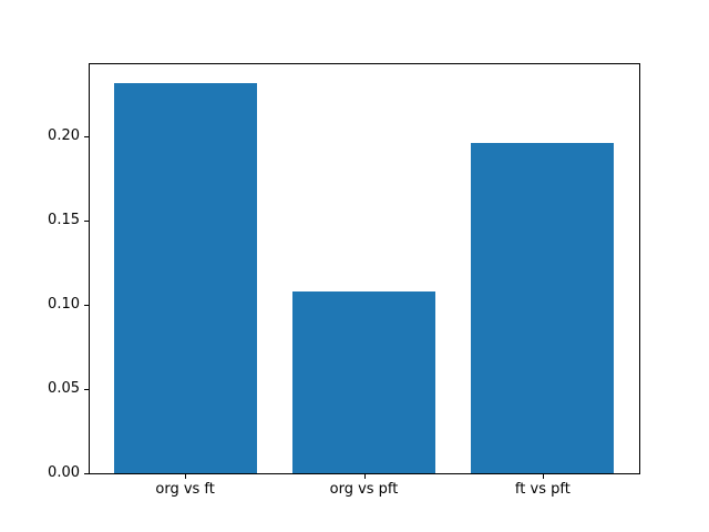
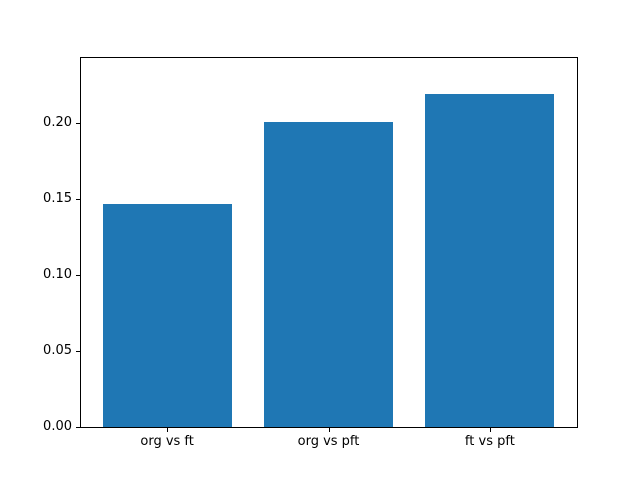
org vs ft: 0.232 -> 0.147
org vs pft: 0.108 -> 0.201
ft vs pft: 0.196 -> 0.219
